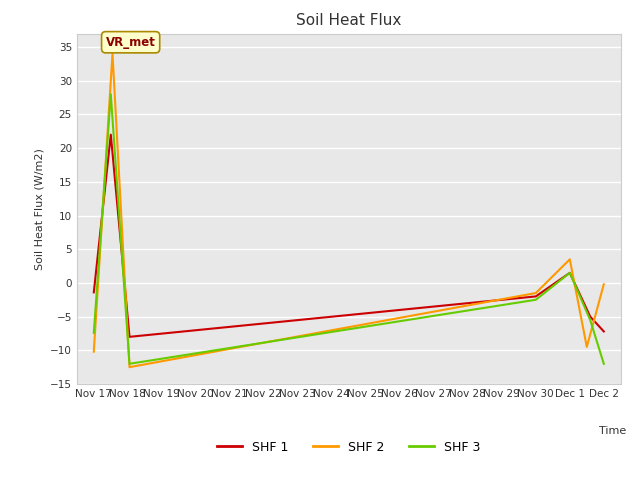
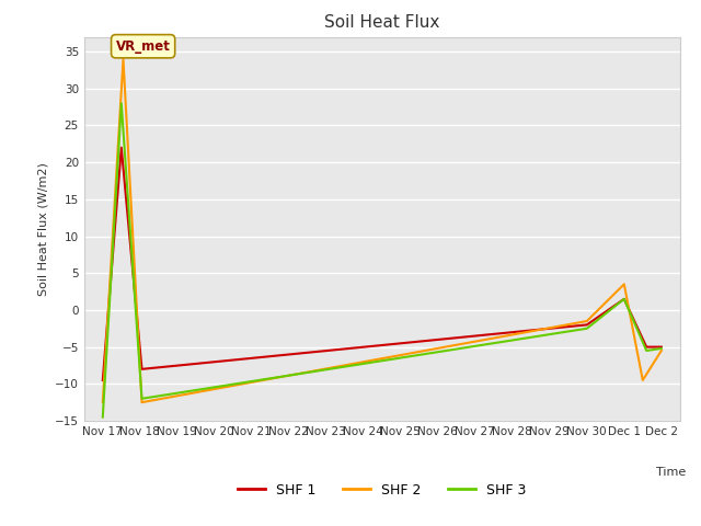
SHF 1/Nov 17: -1.4 -> -9.5
SHF 2/Nov 17: -10.2 -> -12.5
SHF 3/Nov 17: -7.4 -> -14.5
SHF 1/Dec 2: -7.2 -> -5.0
SHF 2/Dec 2: -0.2 -> -5.5
SHF 3/Dec 2: -12.0 -> -5.2
